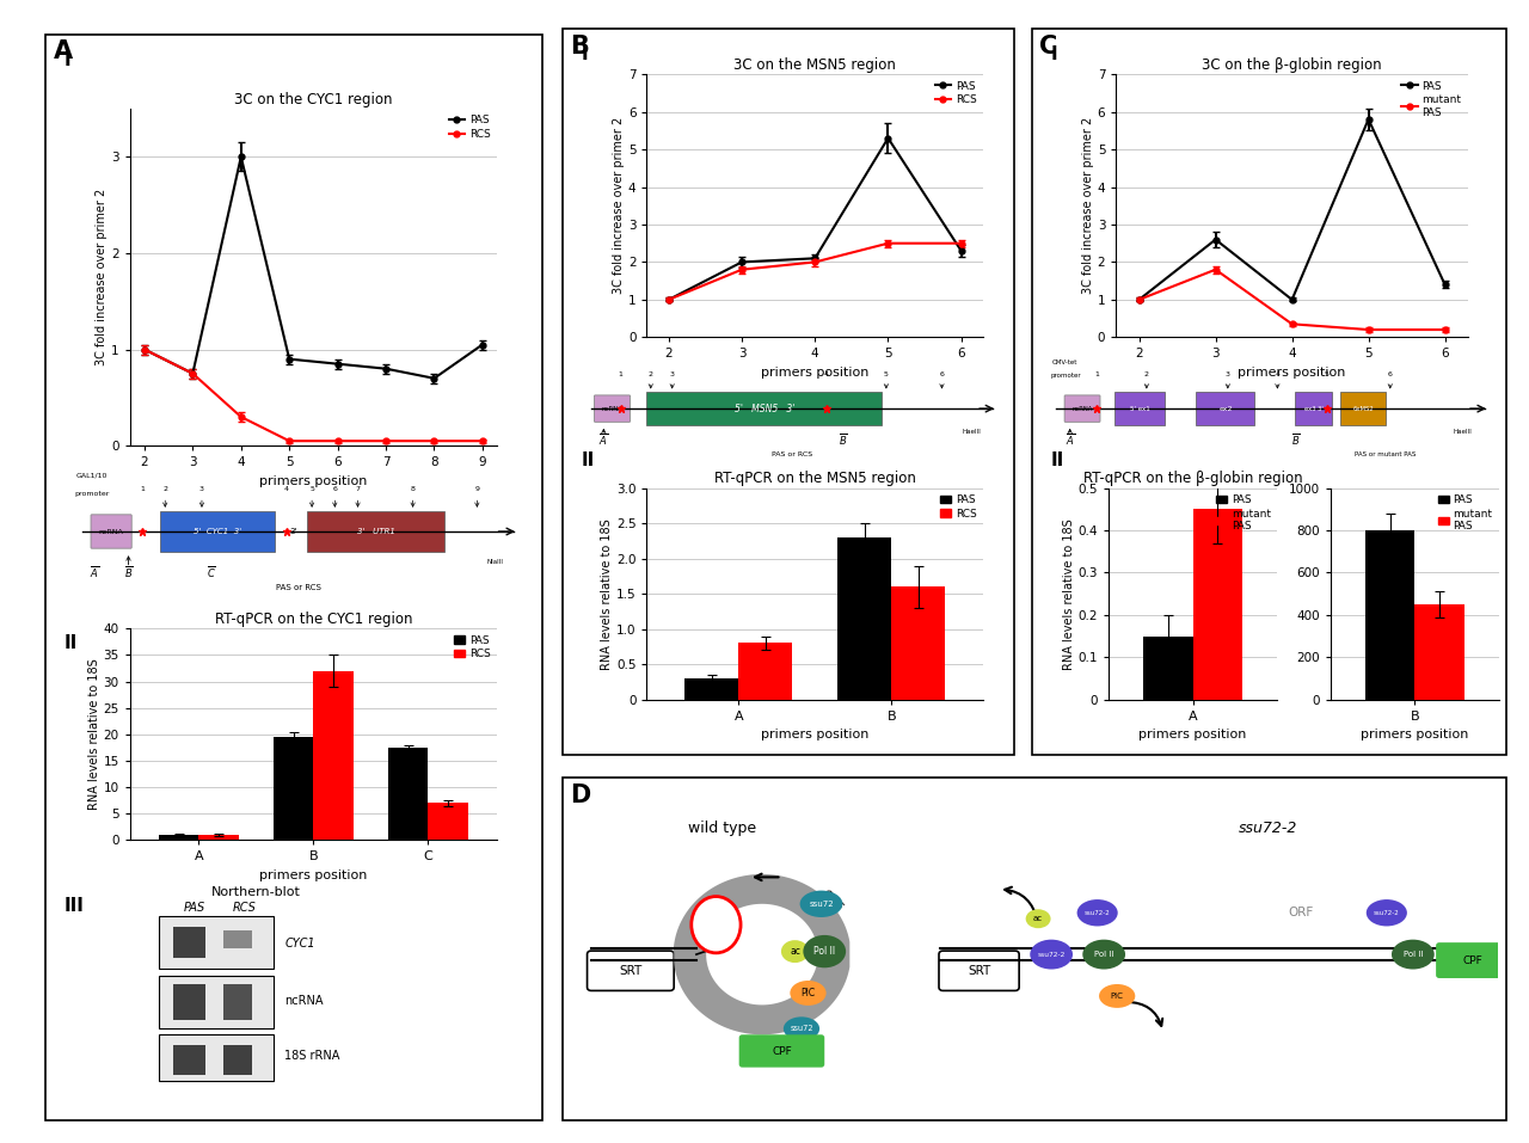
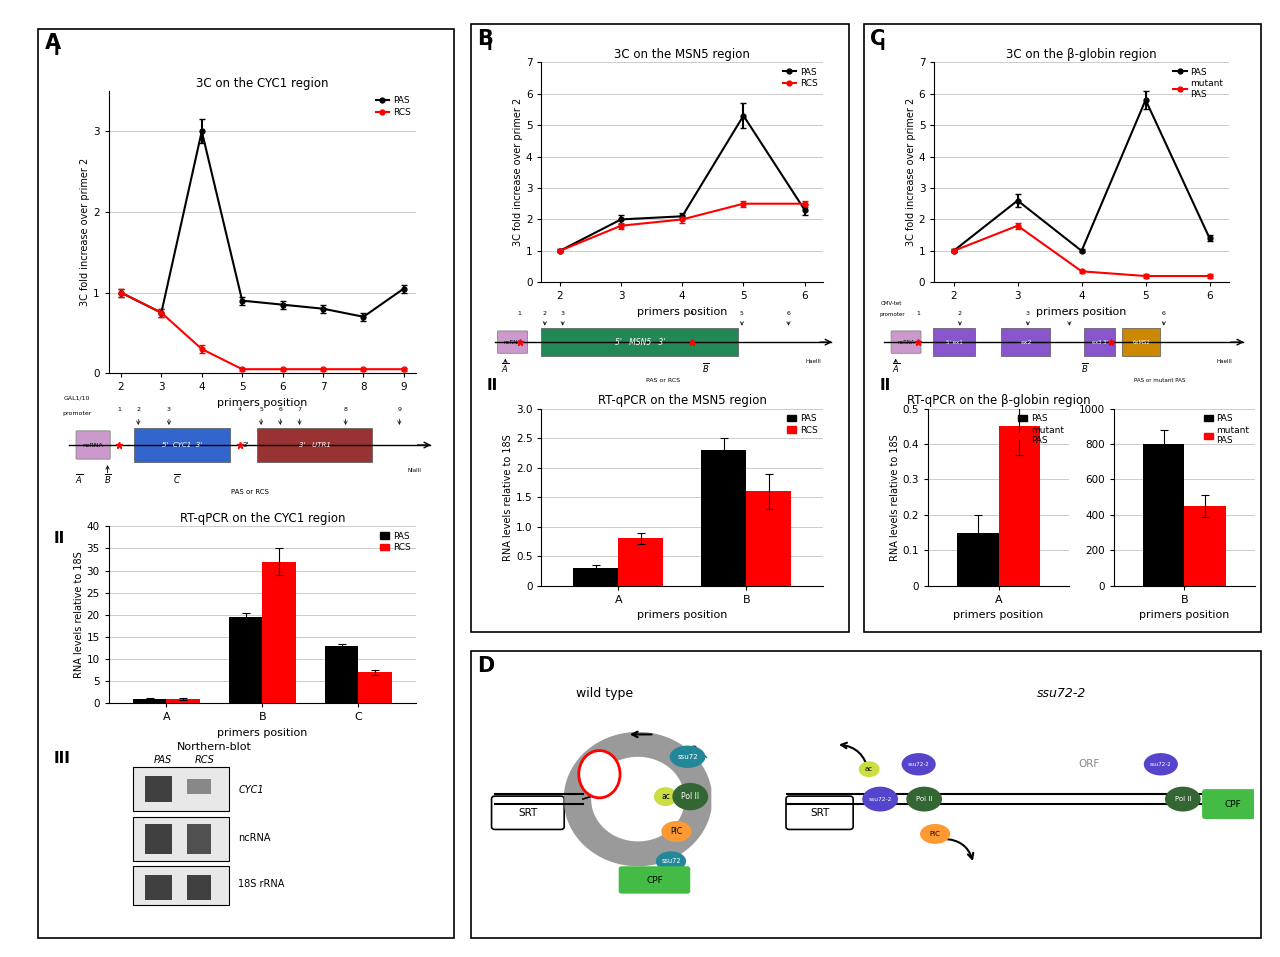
RT-qPCR on the CYC1 region/PAS/C: 17.5 -> 13.0
